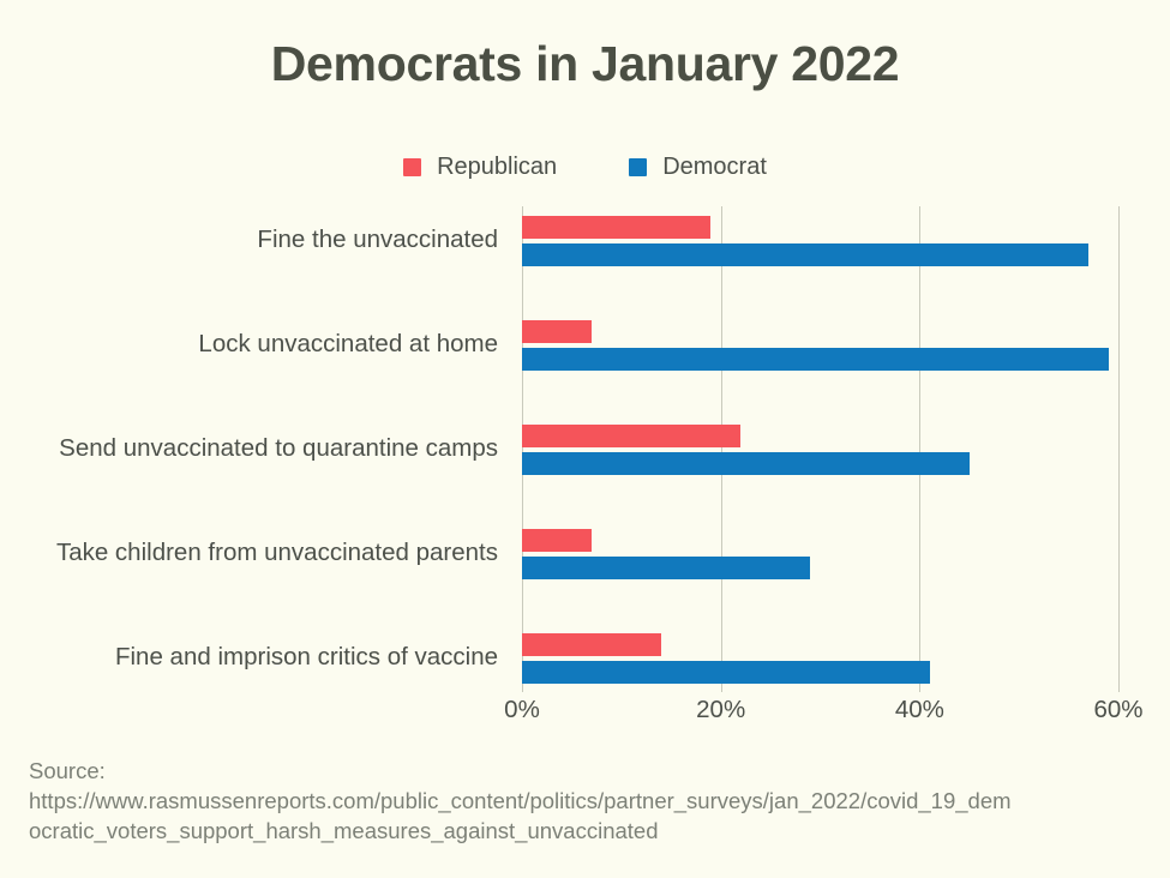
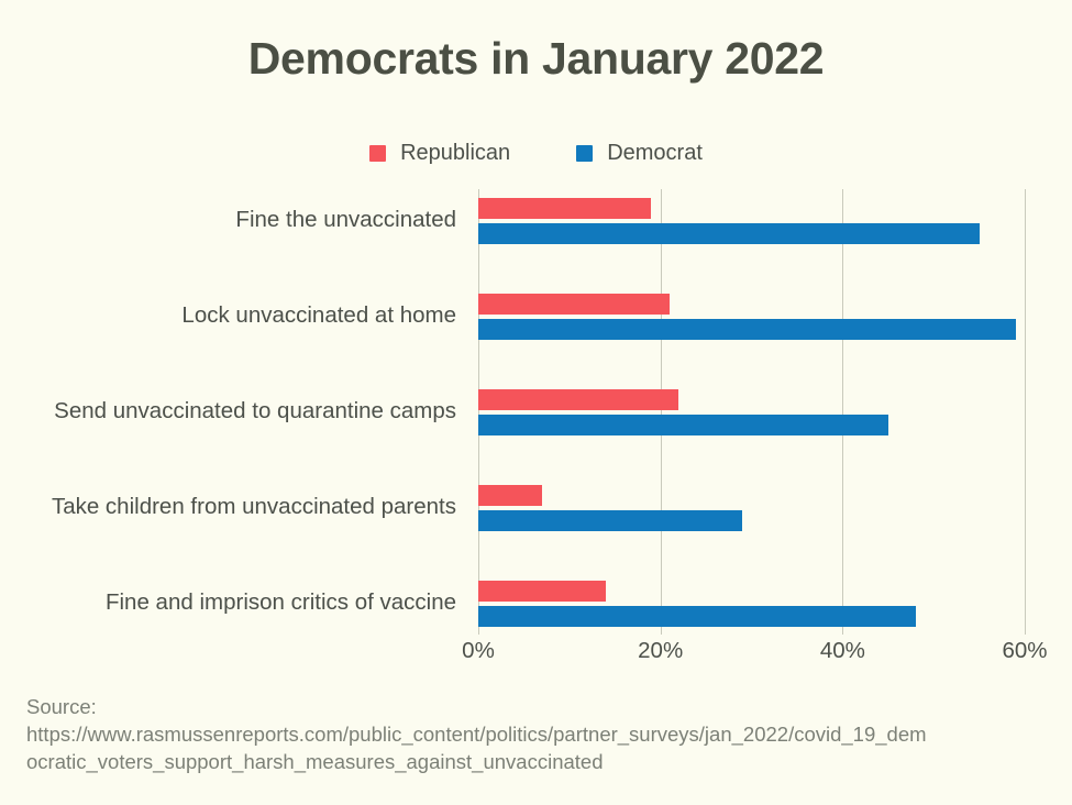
Democrat/Fine the unvaccinated: 57% -> 55%
Republican/Lock unvaccinated at home: 7% -> 21%
Democrat/Fine and imprison critics of vaccine: 41% -> 48%
